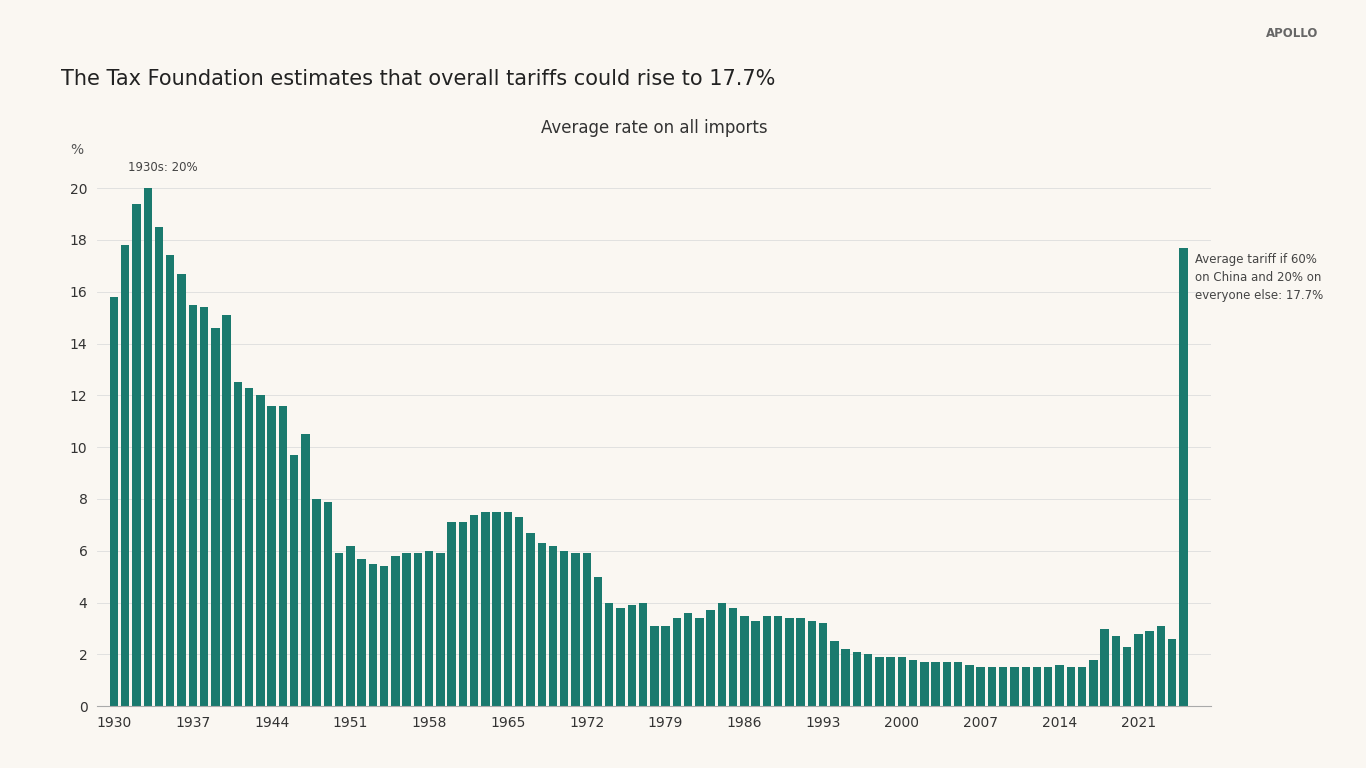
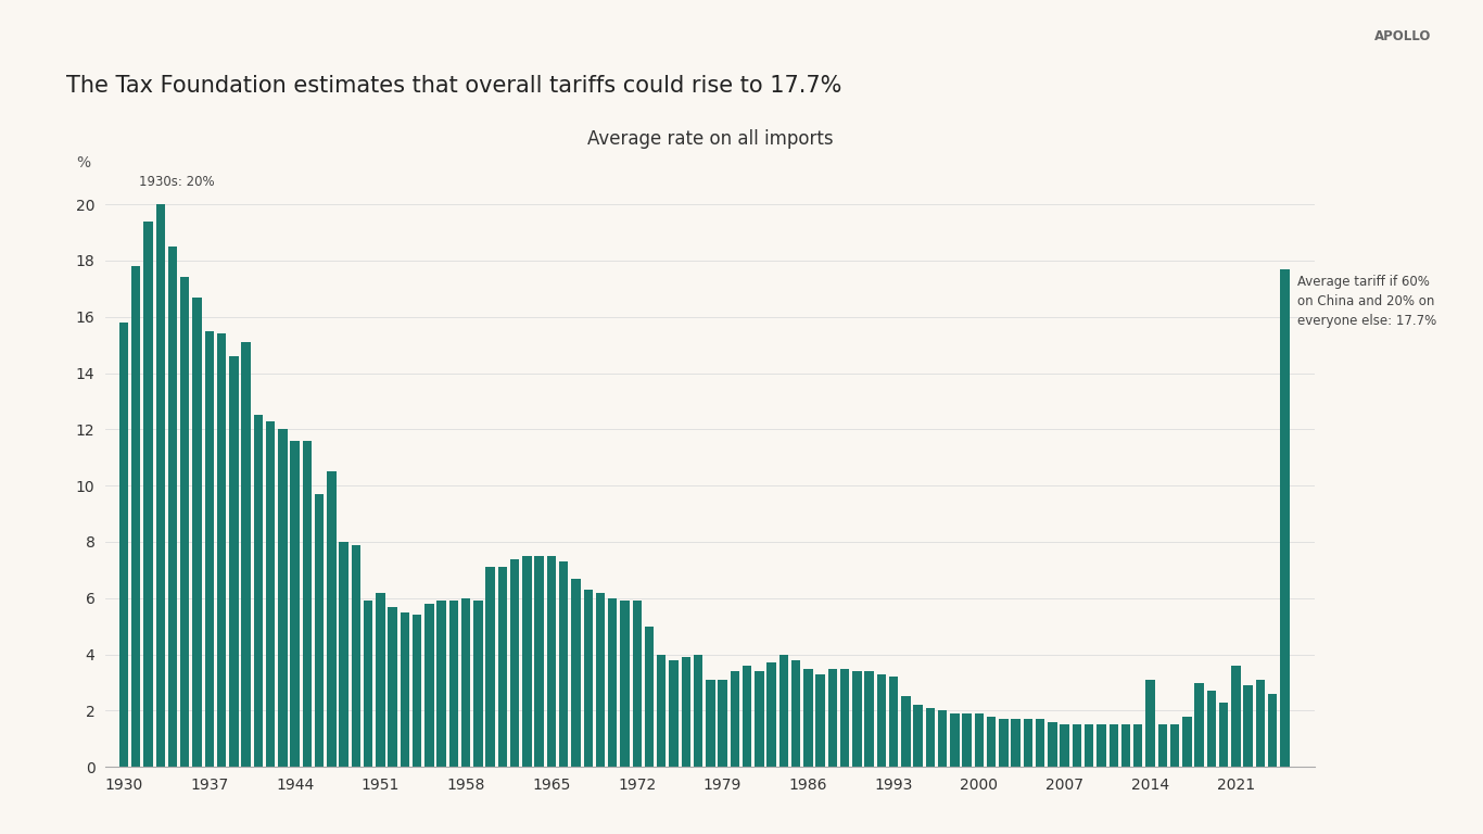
2014: 1.6 -> 3.1
2021: 2.8 -> 3.6
